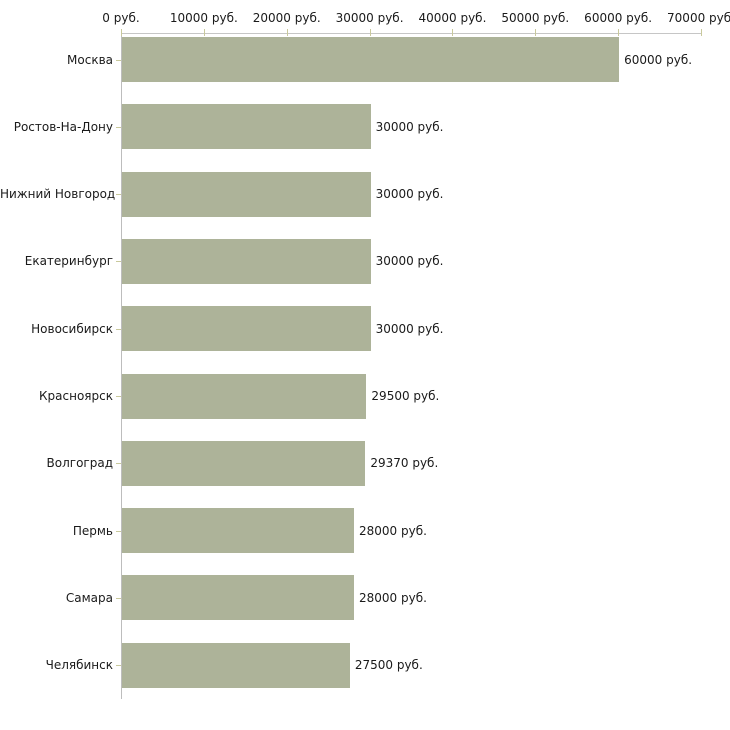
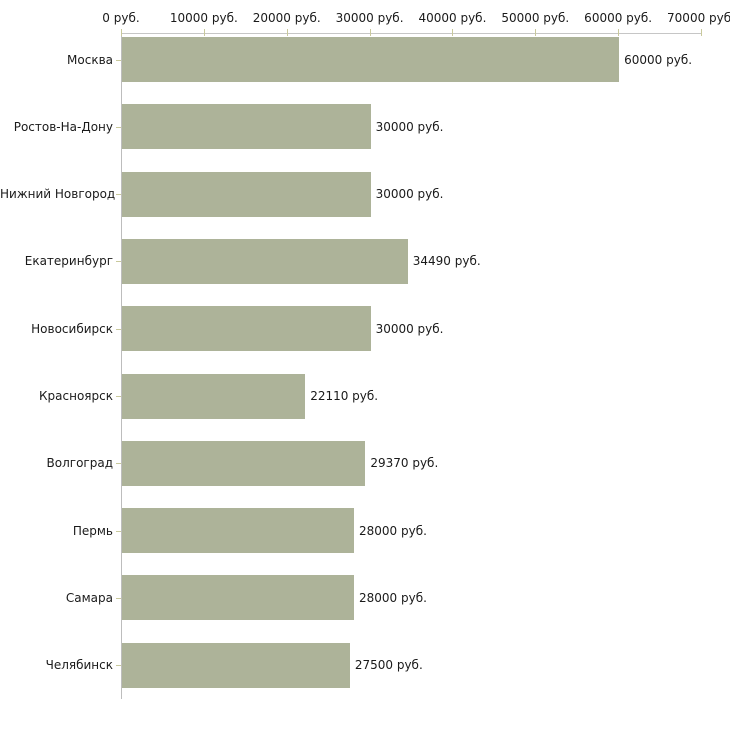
Екатеринбург: 30000 -> 34490
Красноярск: 29500 -> 22110
